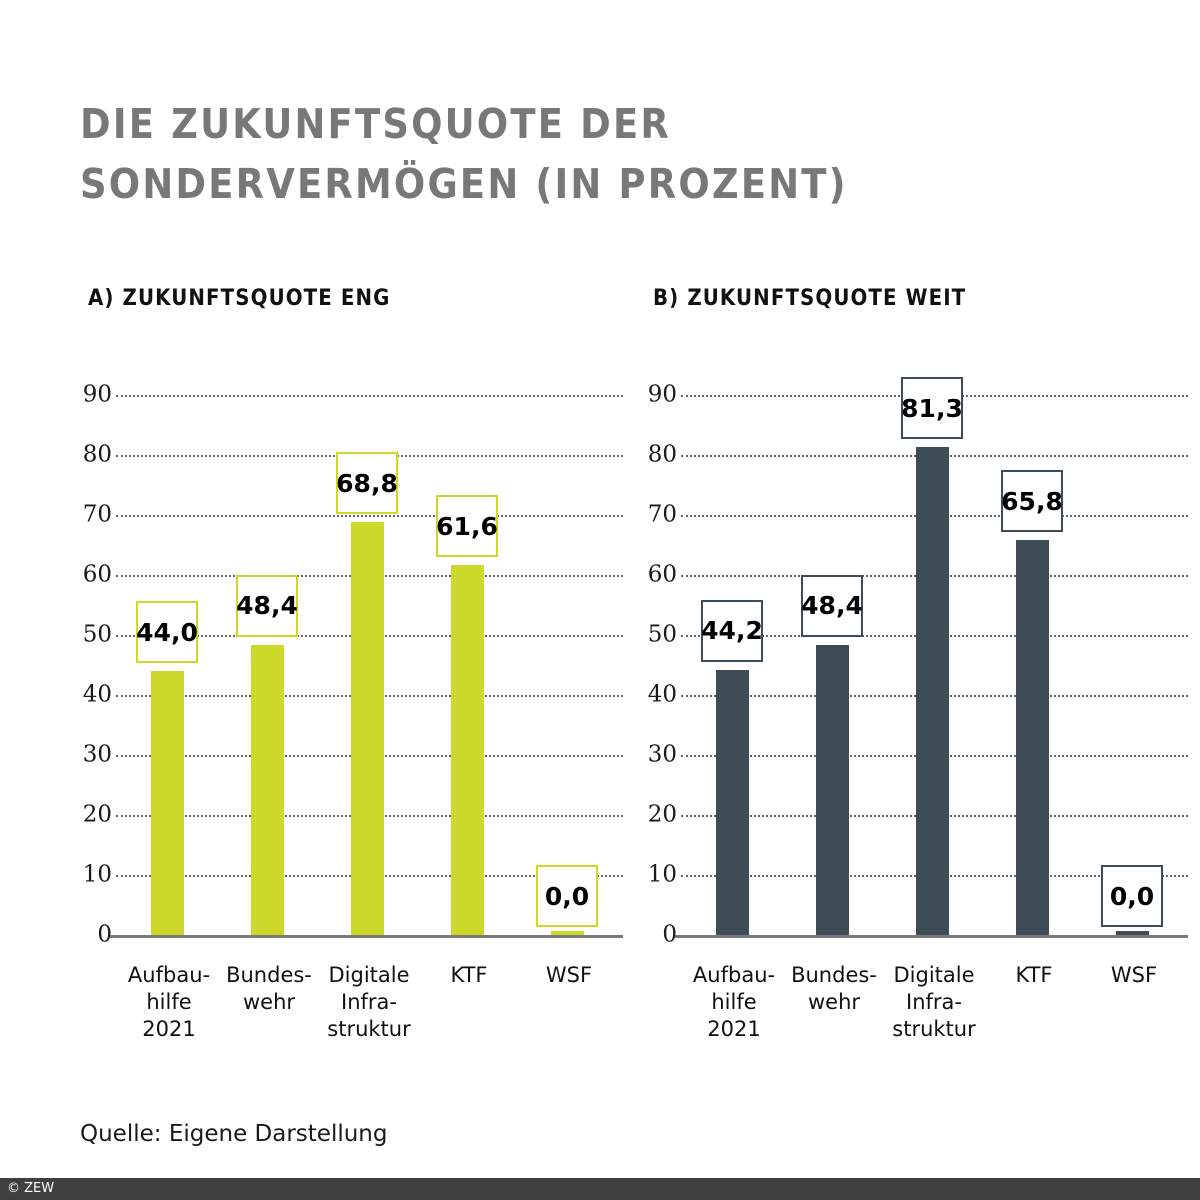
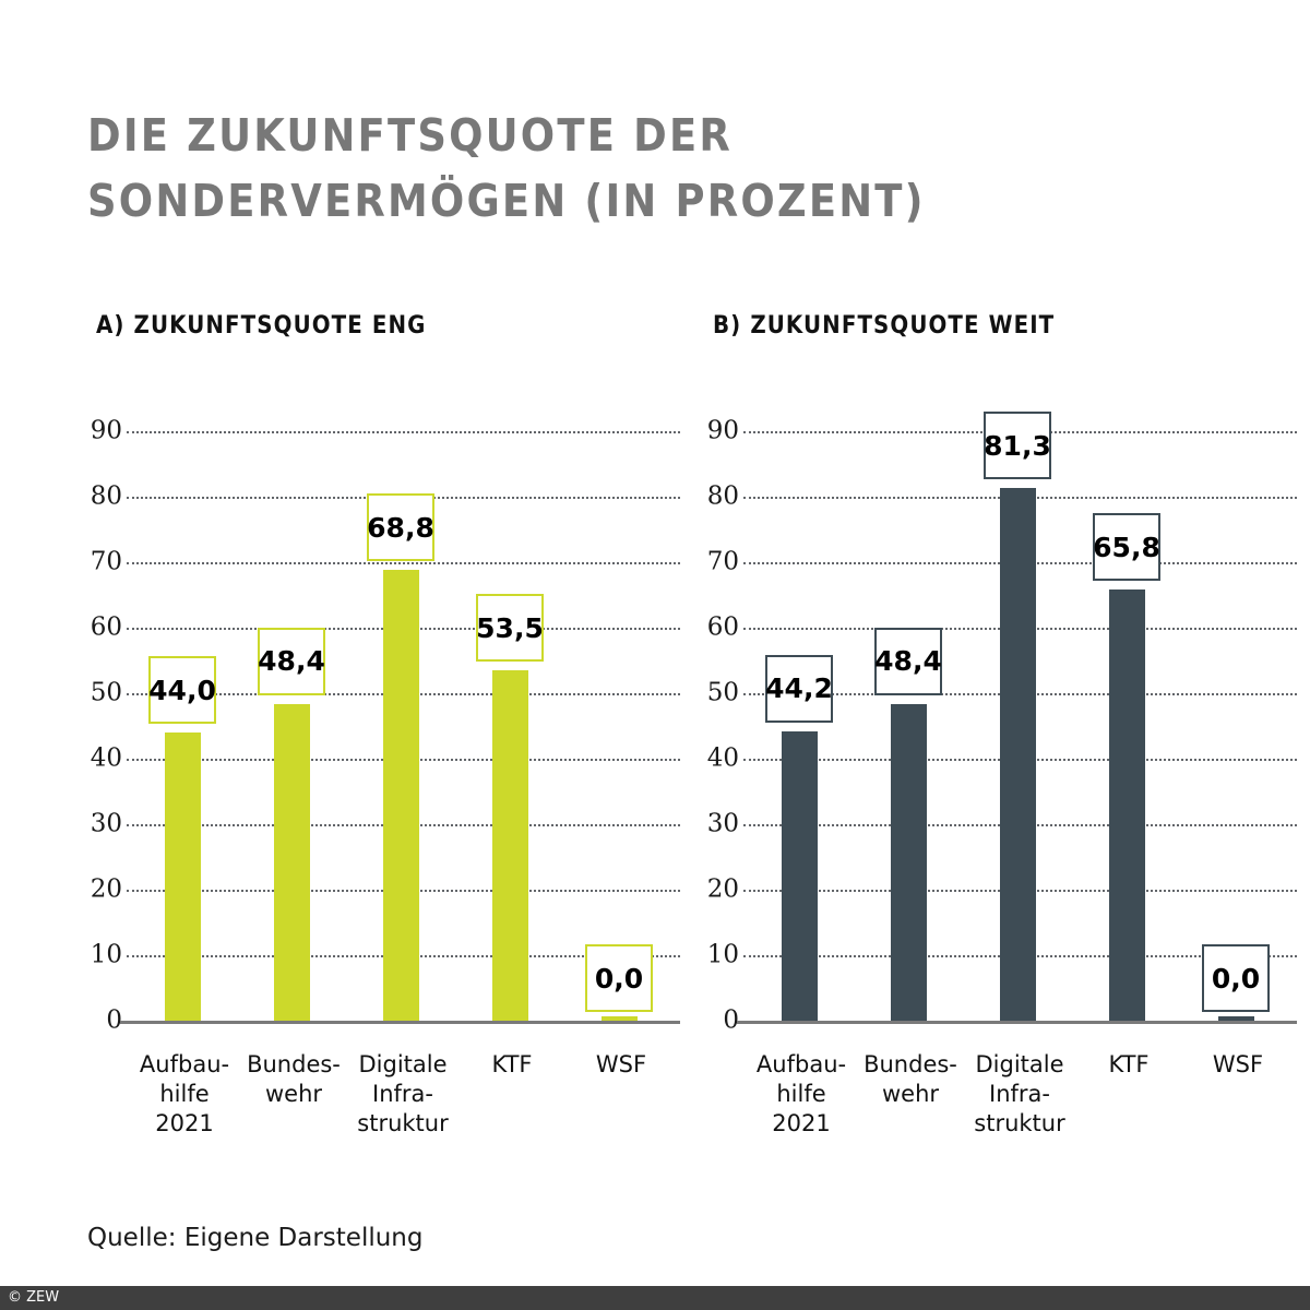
A) ZUKUNFTSQUOTE ENG/KTF: 61,6 -> 53,5
